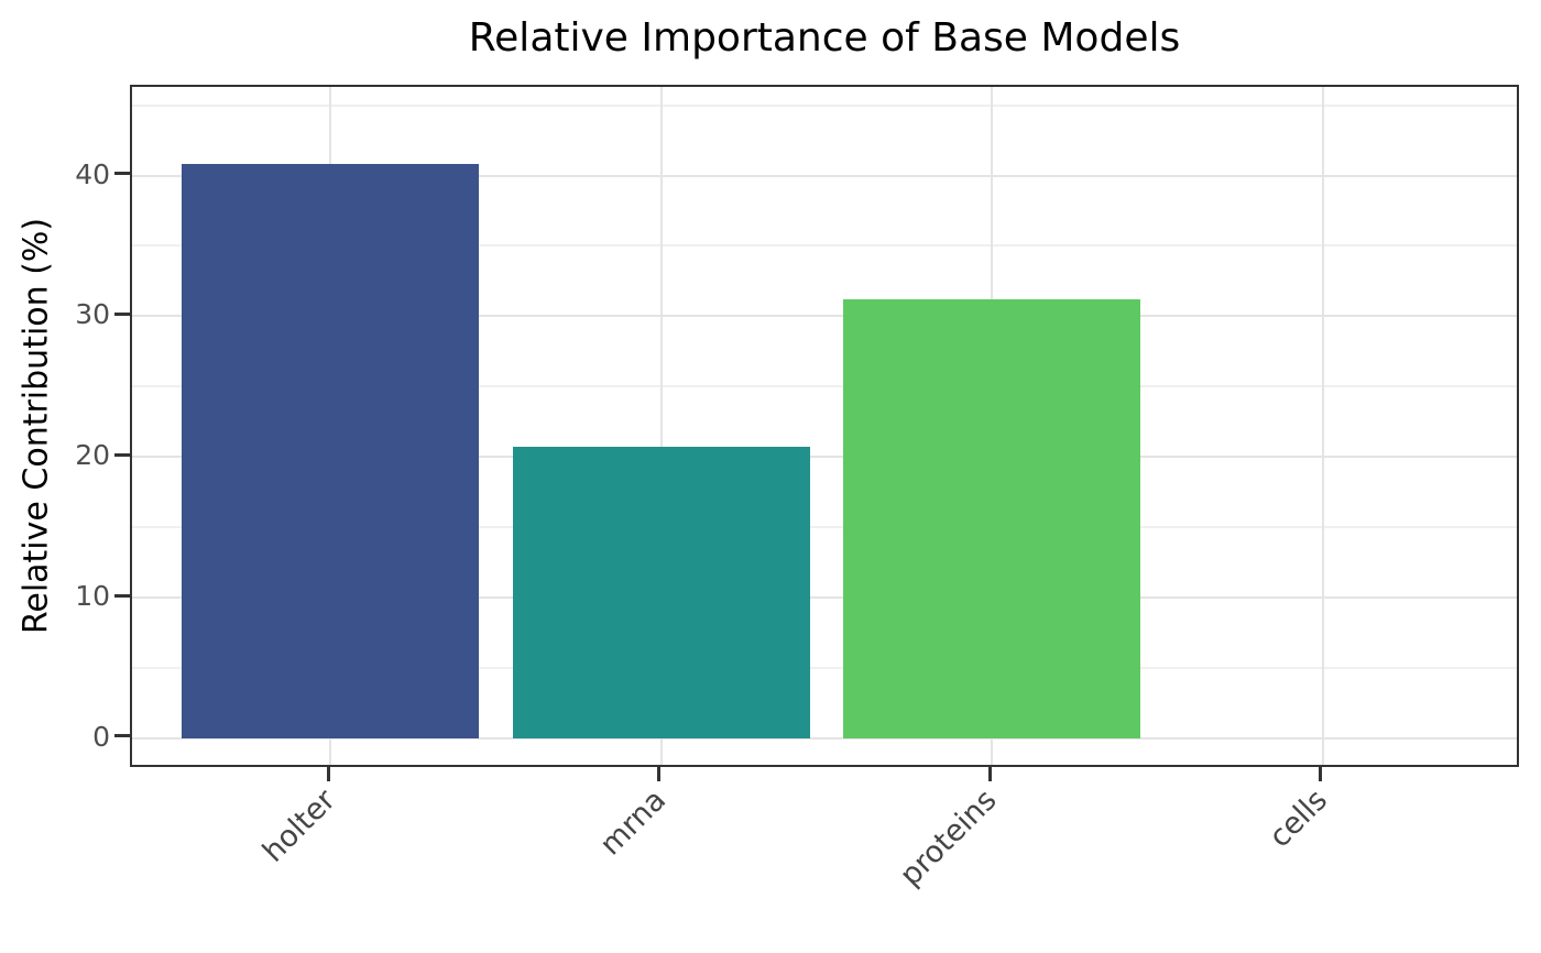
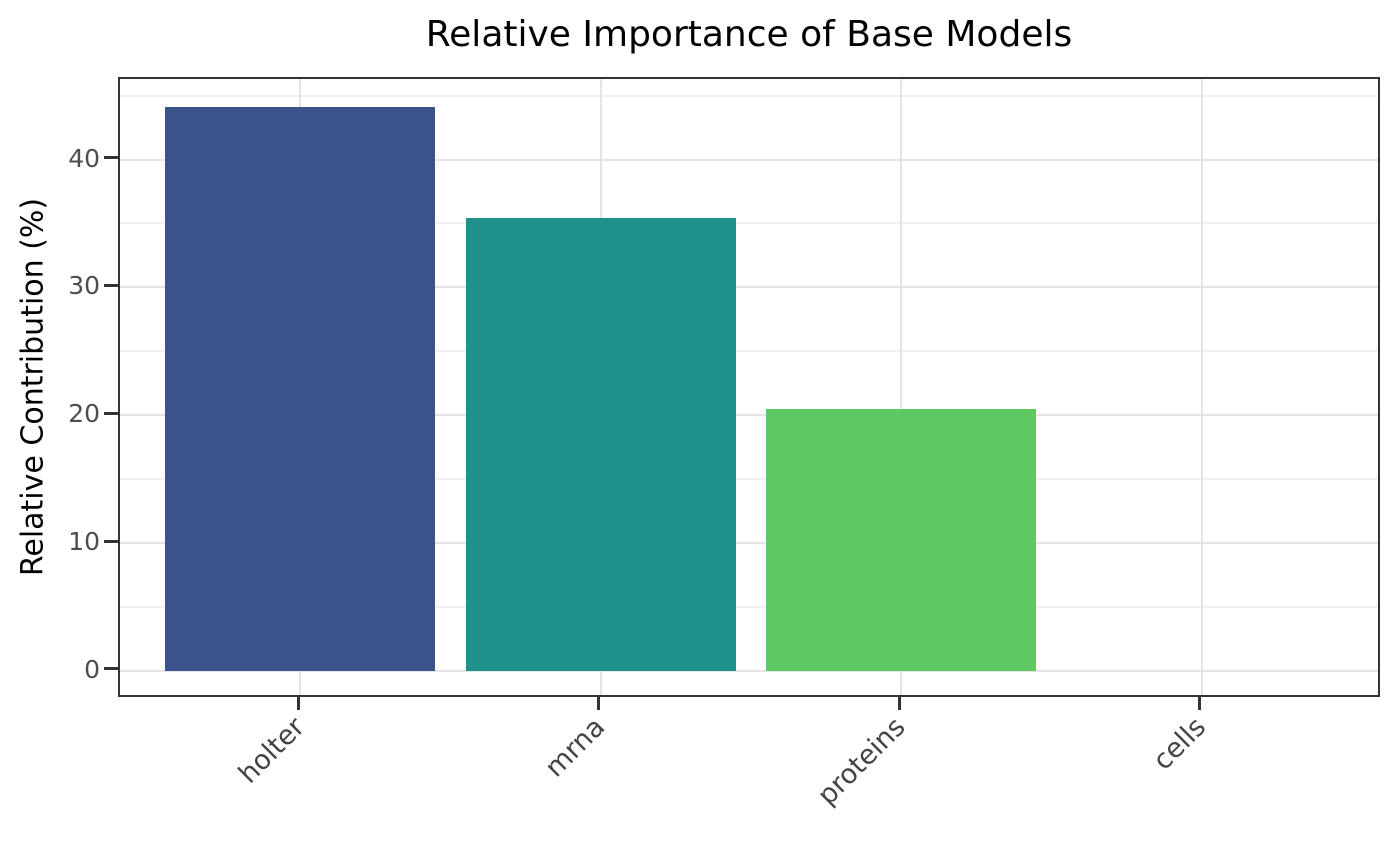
holter: 40.8 -> 44.1
mrna: 20.7 -> 35.4
proteins: 31.2 -> 20.5
